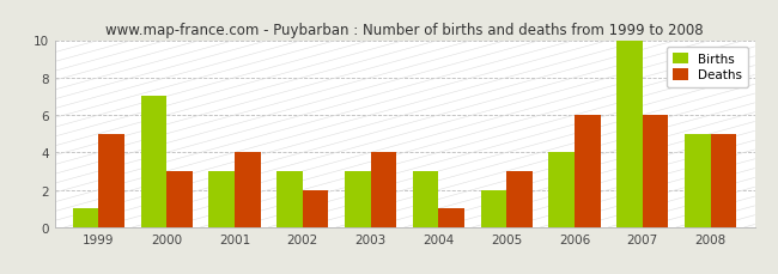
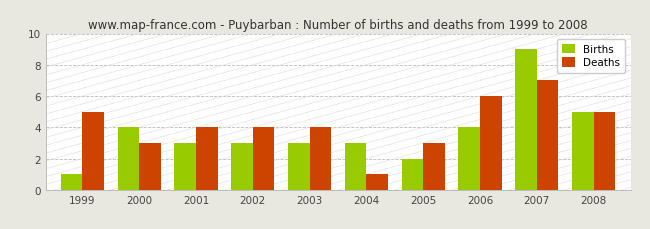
Births/2000: 7 -> 4
Deaths/2002: 2 -> 4
Births/2007: 10 -> 9
Deaths/2007: 6 -> 7
